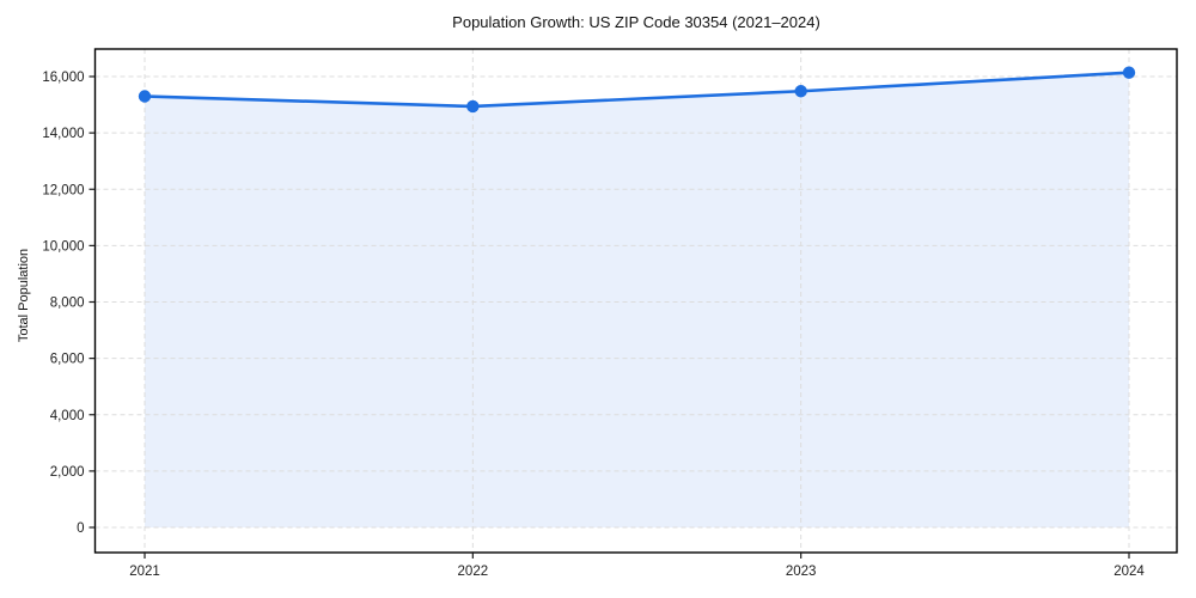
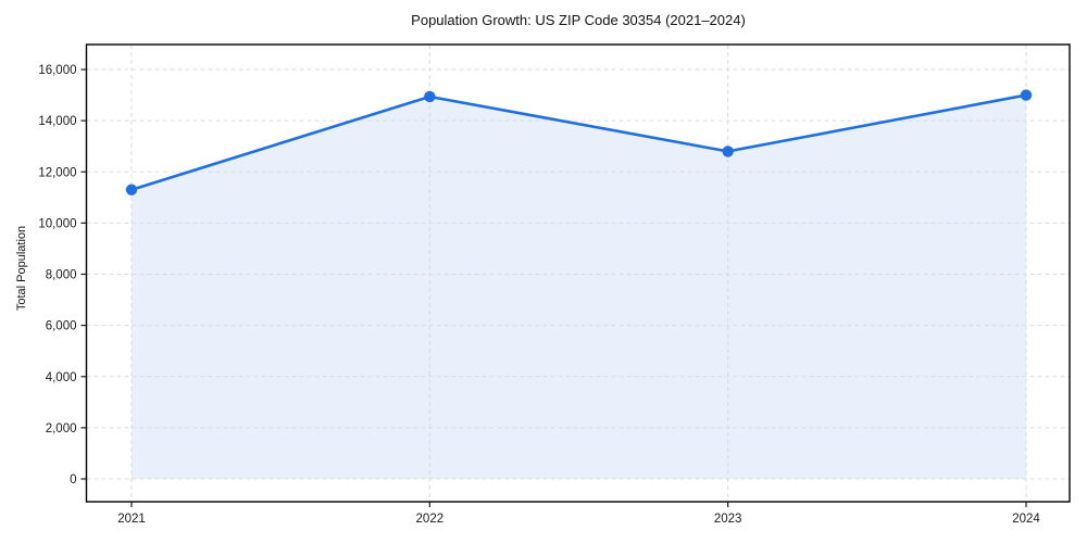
2021: 15300 -> 11300
2023: 15500 -> 12800
2024: 16100 -> 15000
